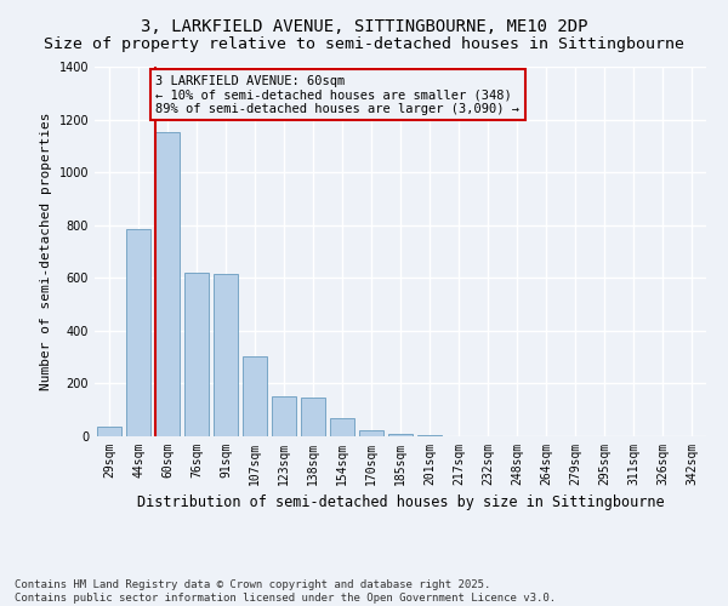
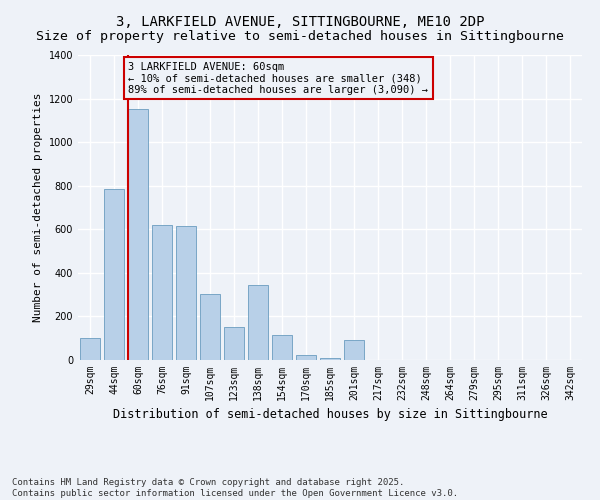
29sqm: 35 -> 100
138sqm: 145 -> 345
154sqm: 70 -> 115
201sqm: 5 -> 90
